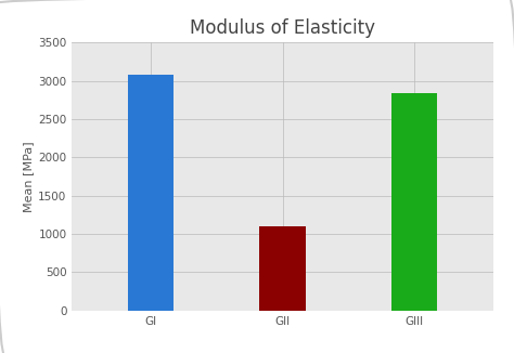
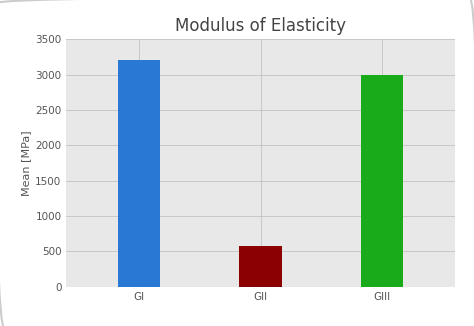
GI: 3080 -> 3200
GII: 1100 -> 580
GIII: 2840 -> 3000
